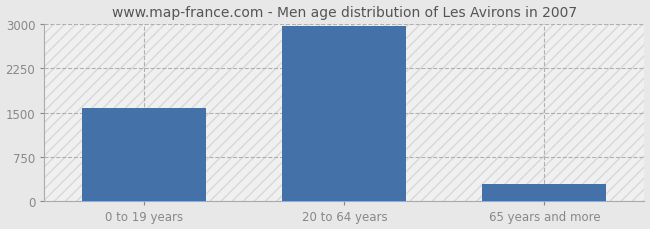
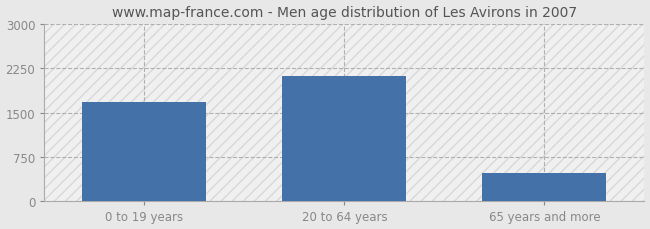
0 to 19 years: 1580 -> 1680
20 to 64 years: 2970 -> 2120
65 years and more: 300 -> 480
